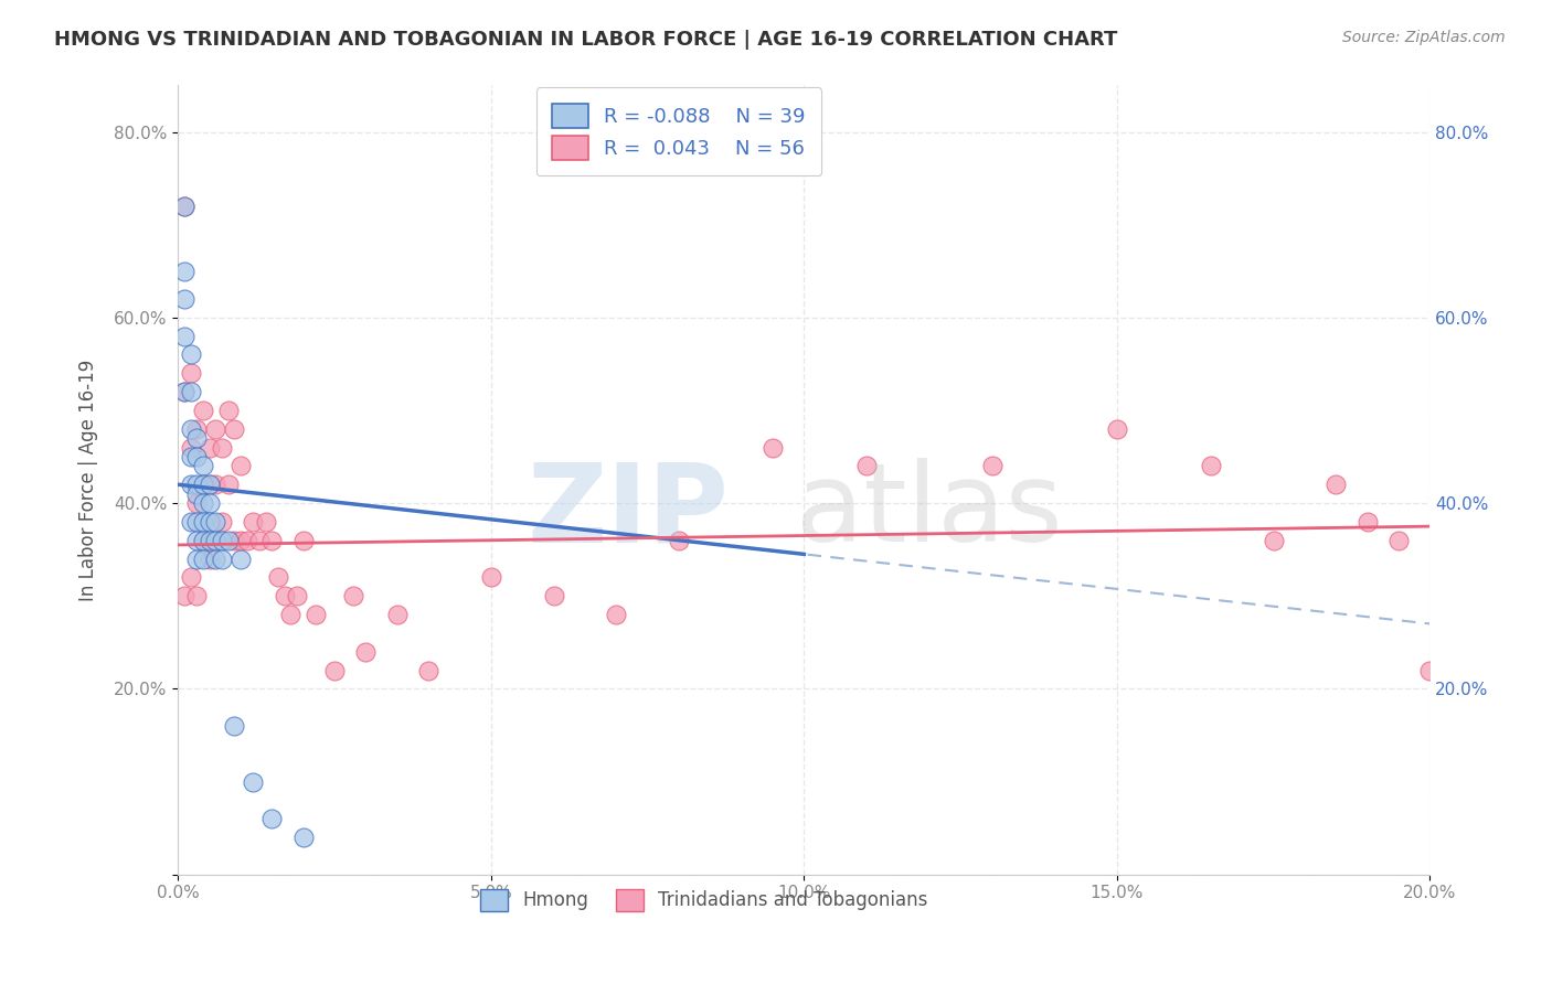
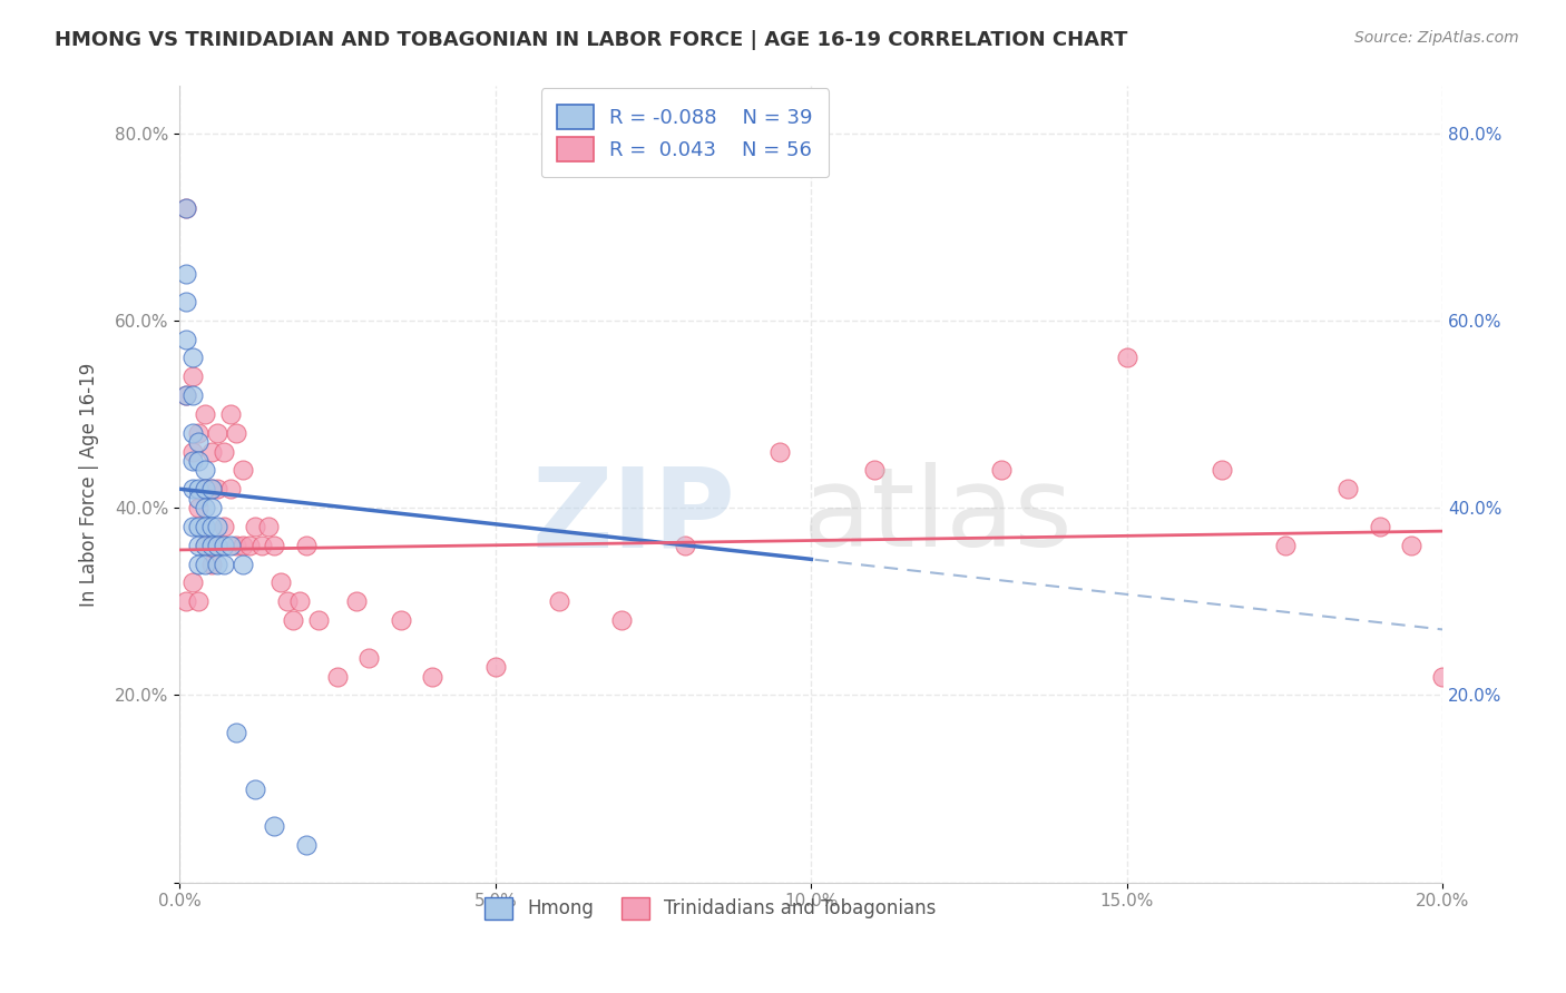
Trinidadians and Tobagonians/5.0%: 32% -> 23%
Trinidadians and Tobagonians/15.0%: 48% -> 56%
